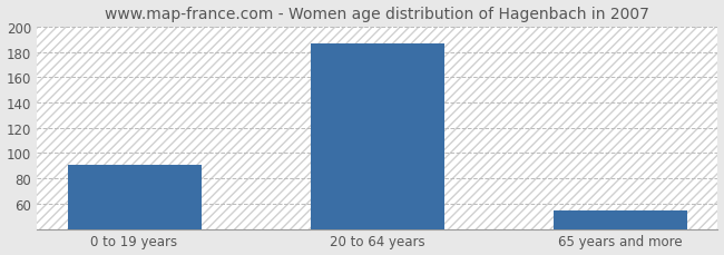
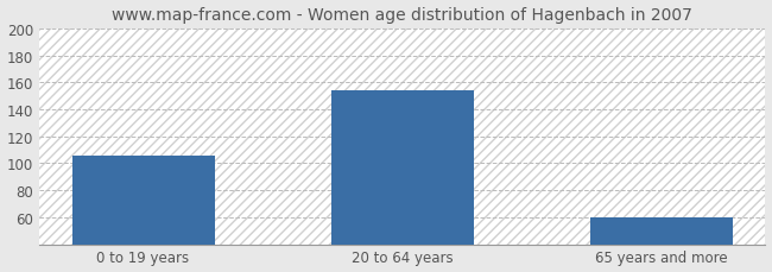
0 to 19 years: 91 -> 106
20 to 64 years: 187 -> 154
65 years and more: 55 -> 60
